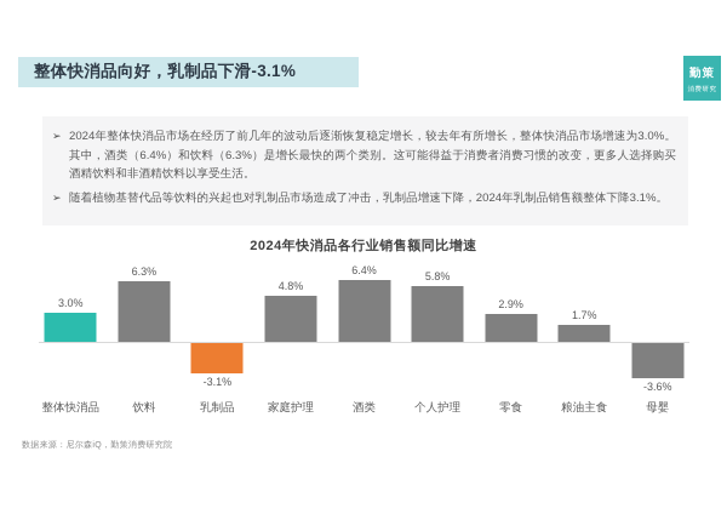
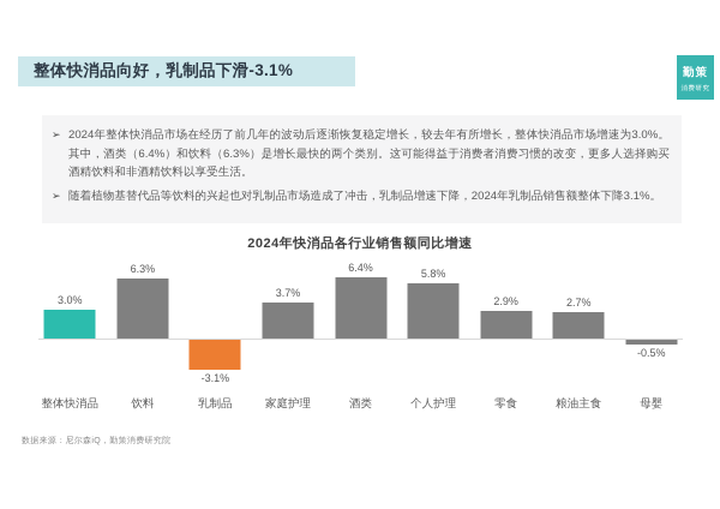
家庭护理: 4.8% -> 3.7%
粮油主食: 1.7% -> 2.7%
母婴: -3.6% -> -0.5%
